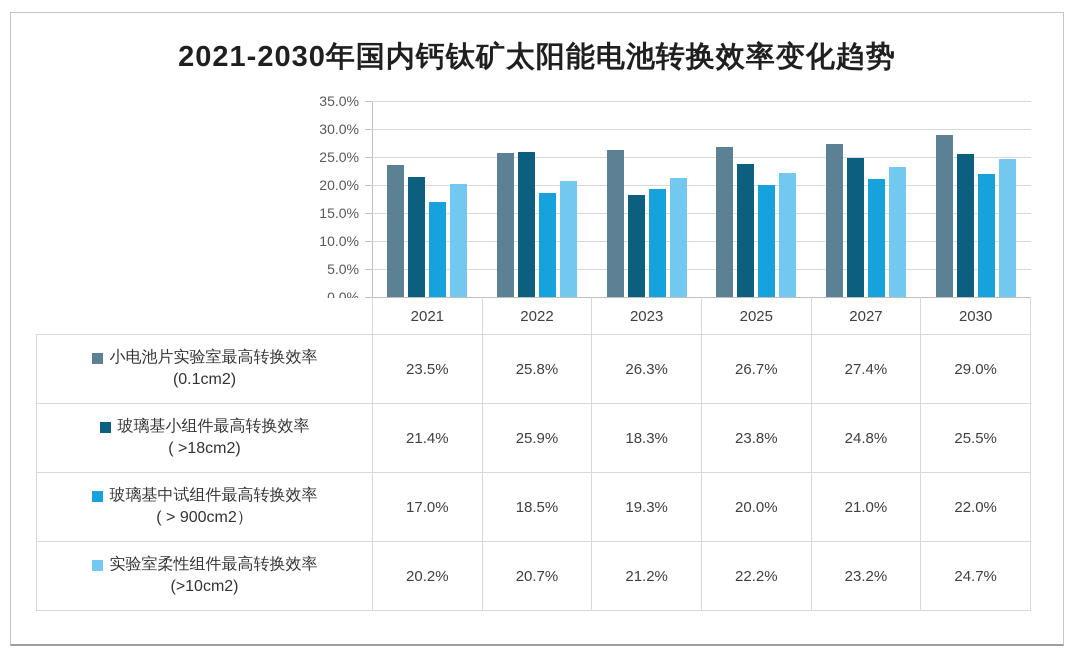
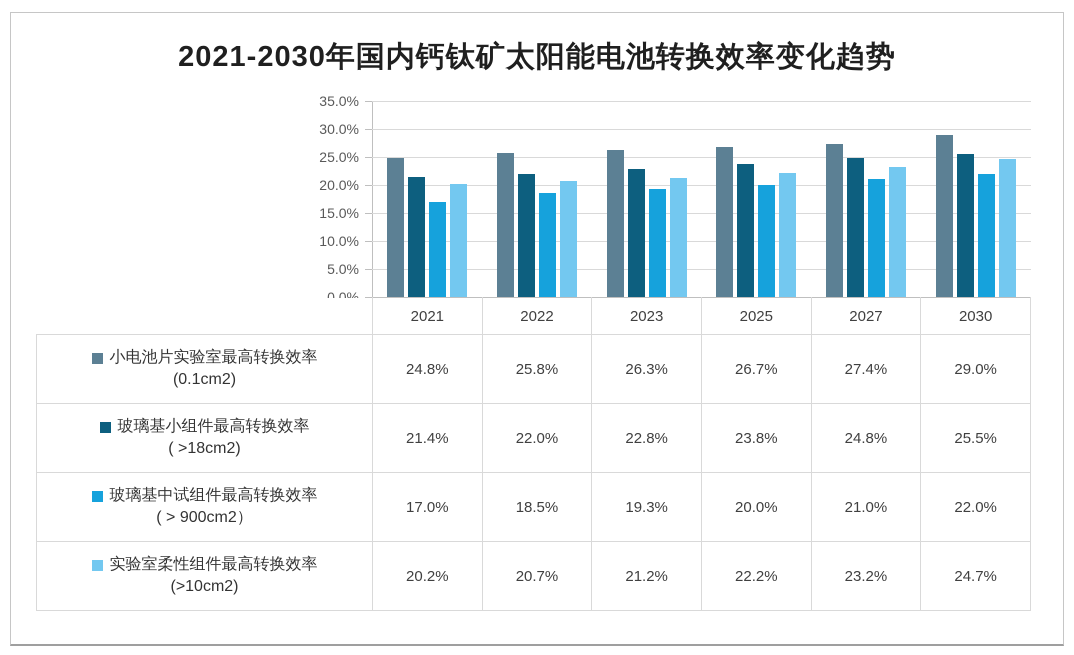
小电池片实验室最高转换效率/2021: 23.5% -> 24.8%
玻璃基小组件最高转换效率/2022: 25.9% -> 22.0%
玻璃基小组件最高转换效率/2023: 18.3% -> 22.8%
